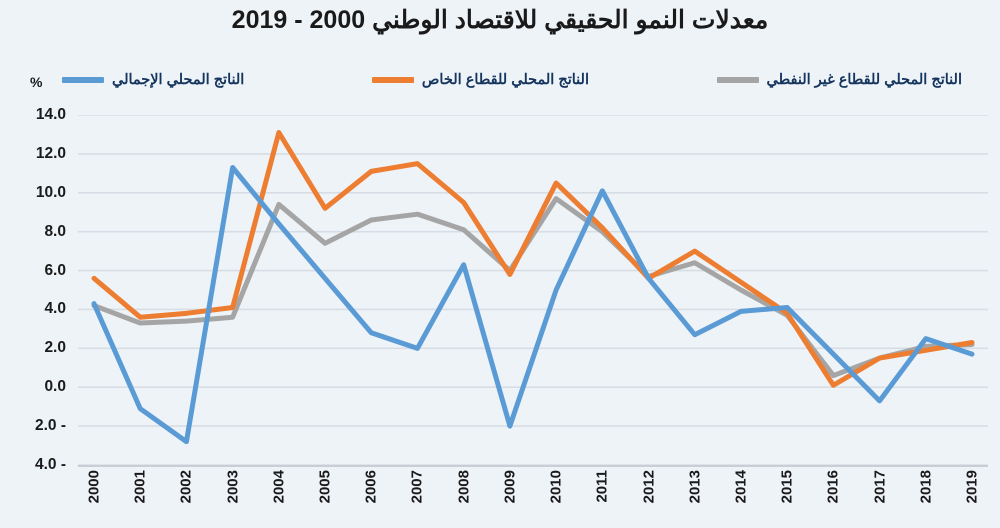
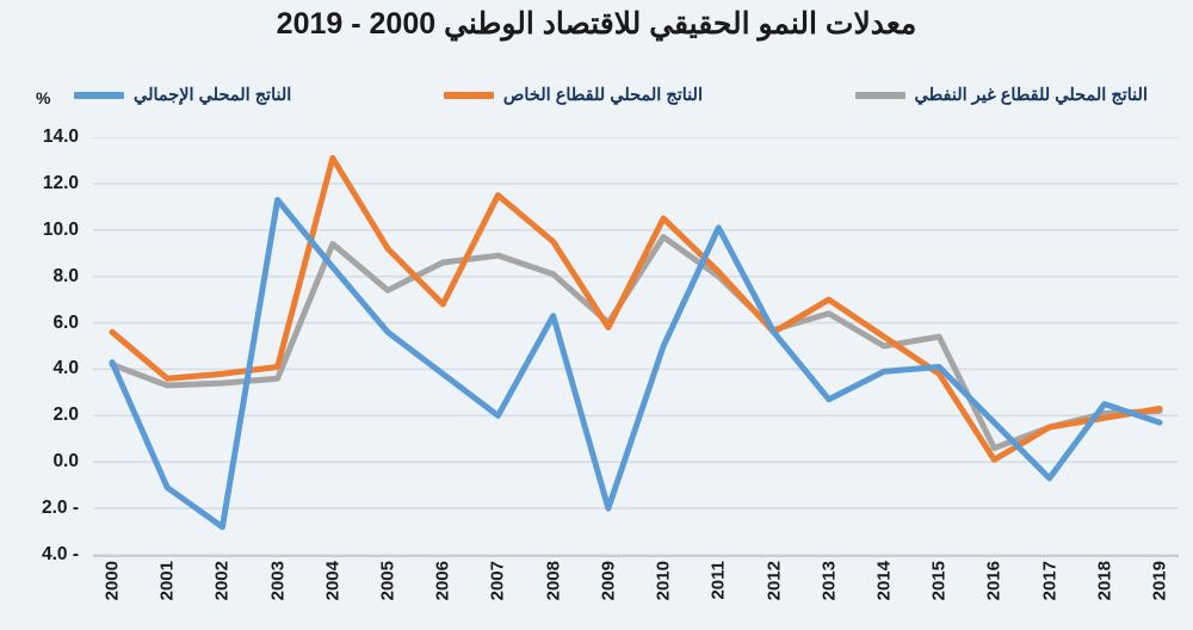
الناتج المحلي الإجمالي/2006: 2.8 -> 3.8
الناتج المحلي للقطاع الخاص/2006: 11.1 -> 6.8
الناتج المحلي للقطاع غير النفطي/2015: 3.7 -> 5.4
